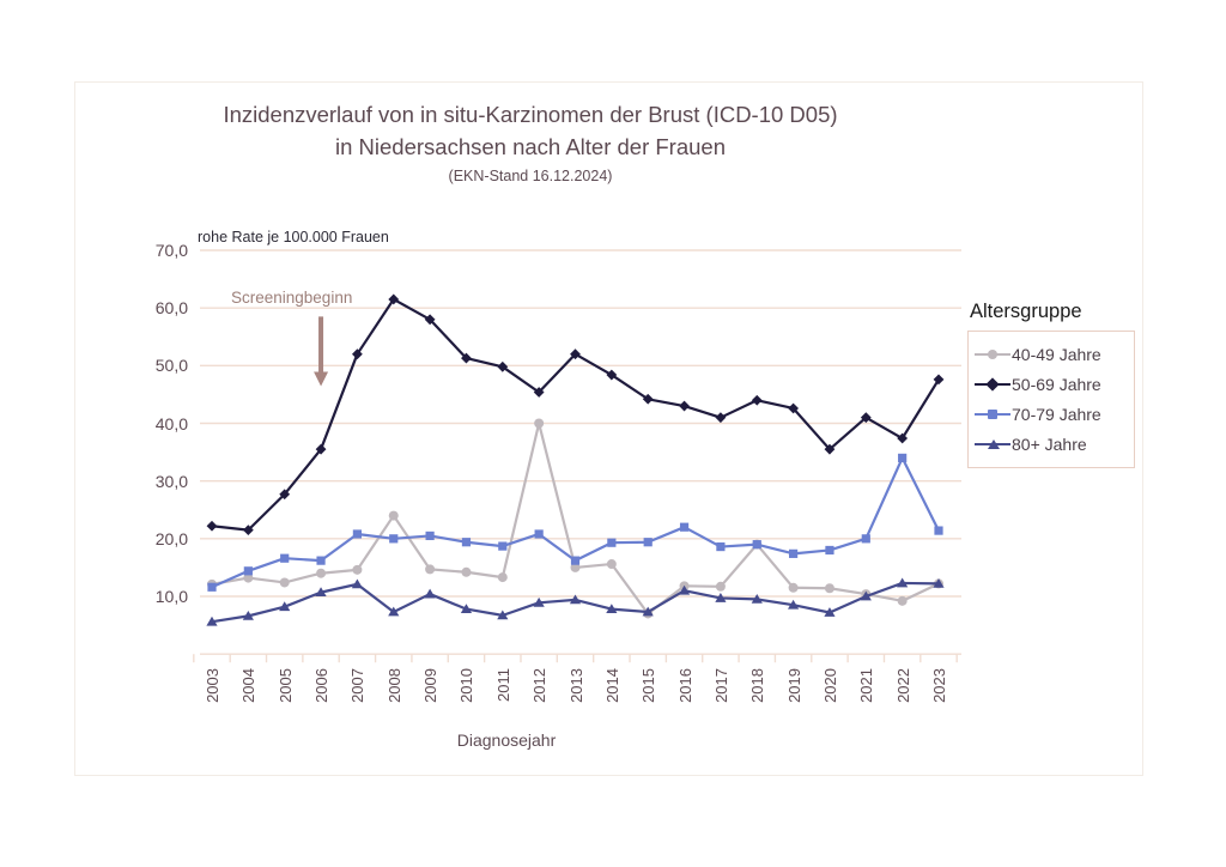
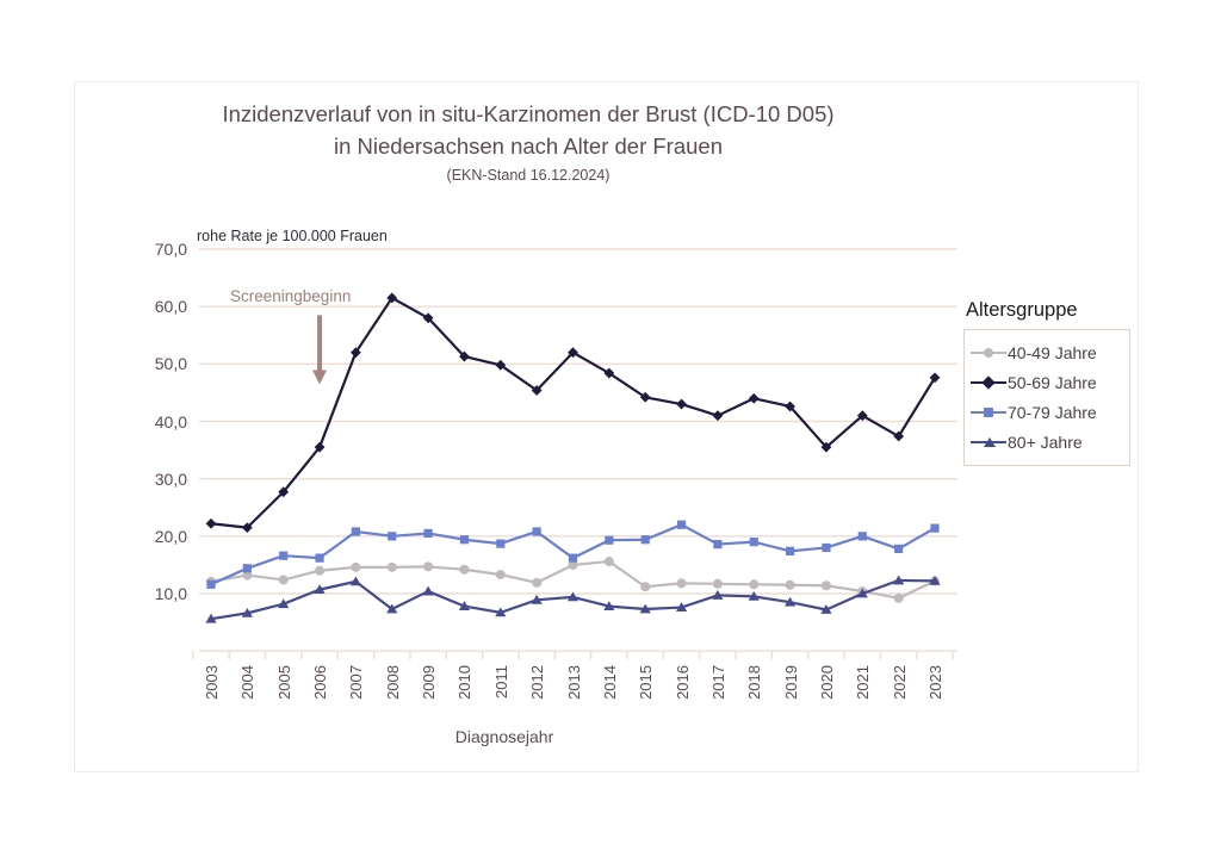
40-49 Jahre/2008: 24 -> 15
40-49 Jahre/2012: 40 -> 12
40-49 Jahre/2015: 7 -> 11
80+ Jahre/2016: 11 -> 8
40-49 Jahre/2018: 19 -> 12
70-79 Jahre/2022: 34 -> 18
